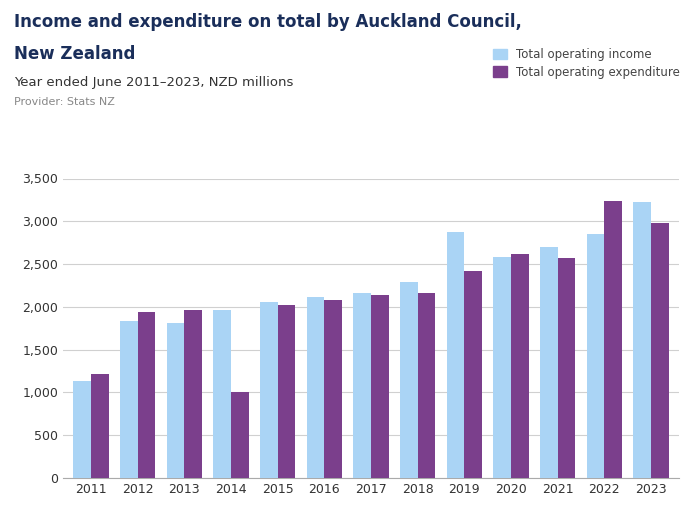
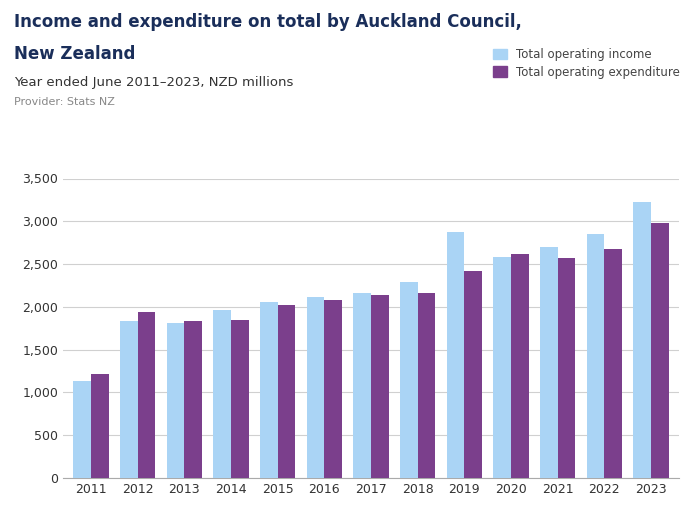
Total operating expenditure/2013: 1,960 -> 1,830
Total operating expenditure/2014: 1,000 -> 1,840
Total operating expenditure/2022: 3,240 -> 2,670
